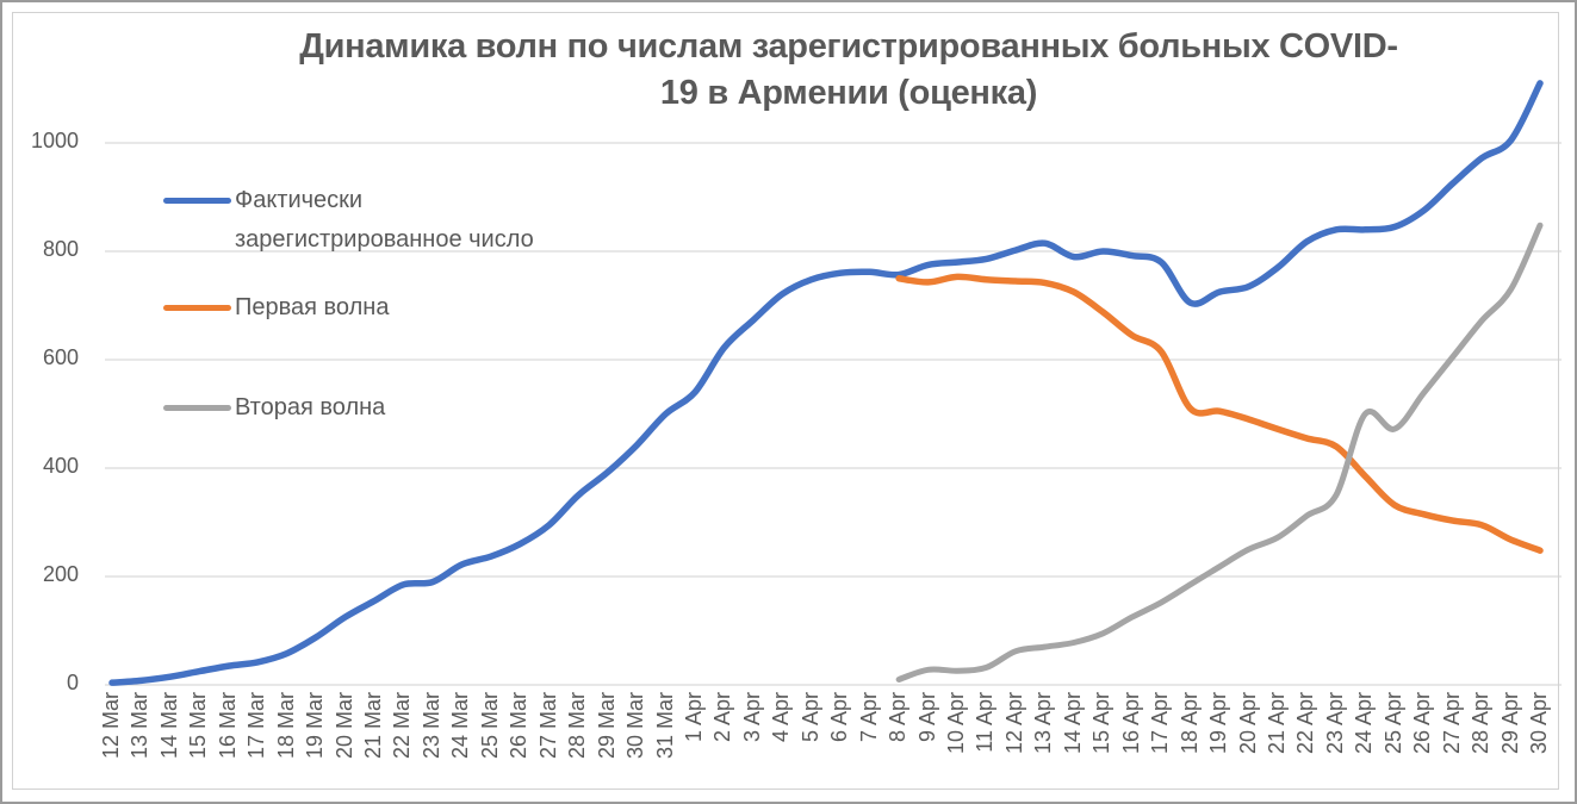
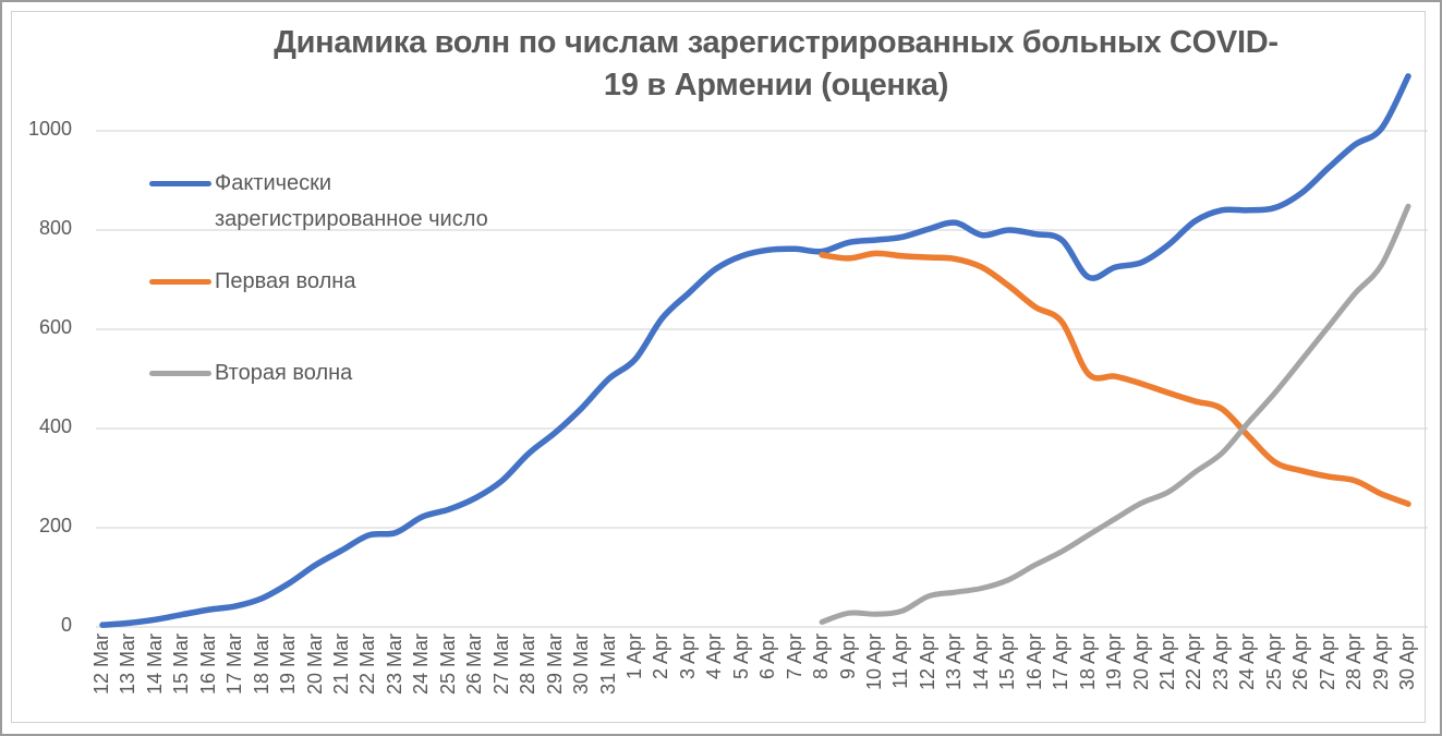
Вторая волна/24 Apr: 500 -> 410
